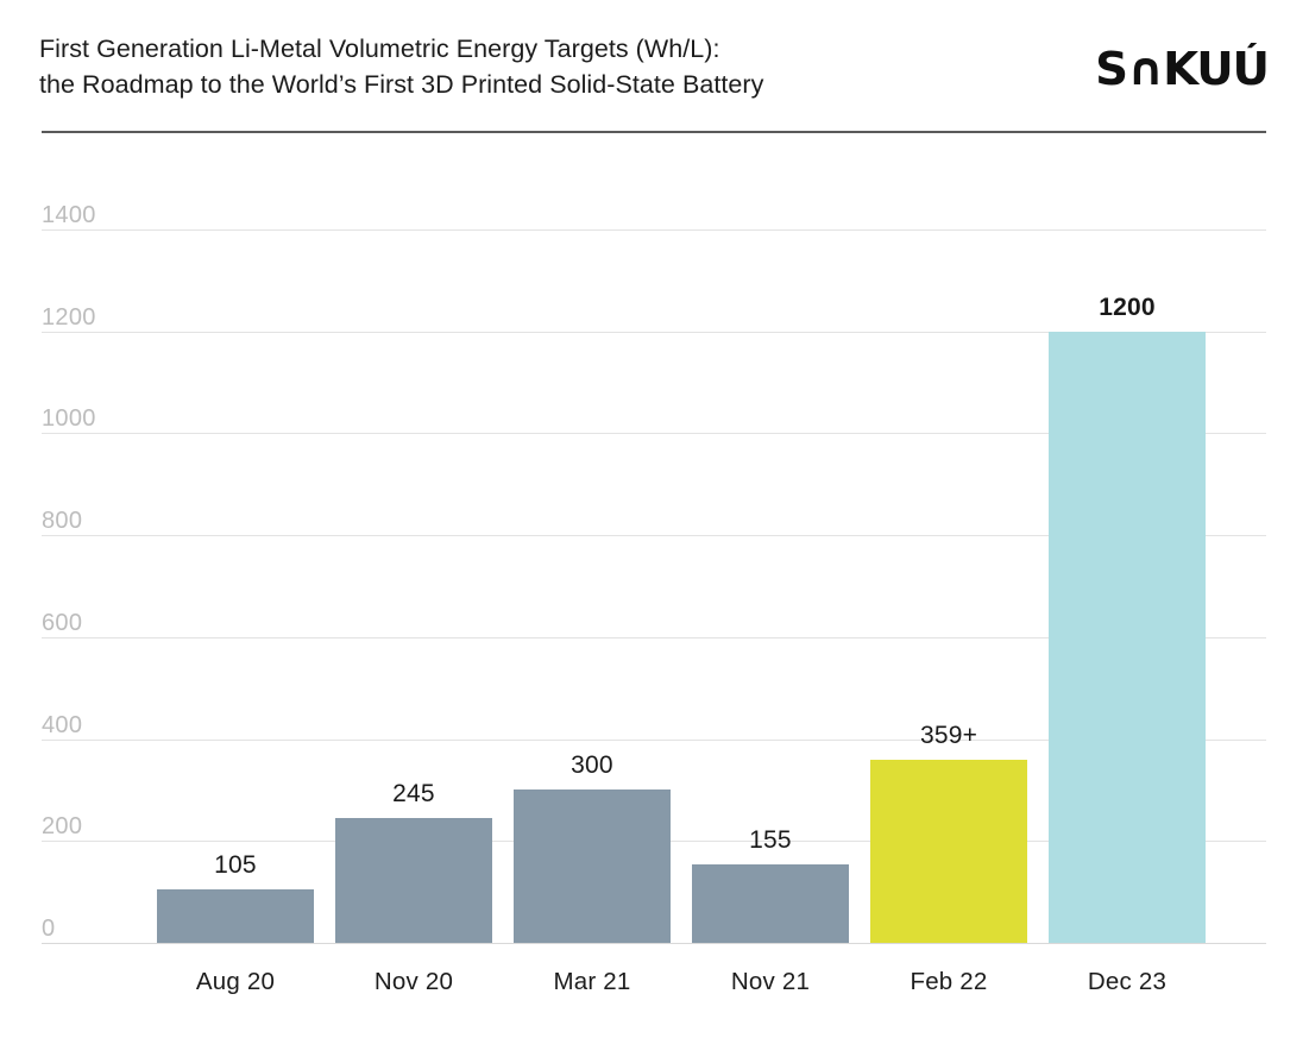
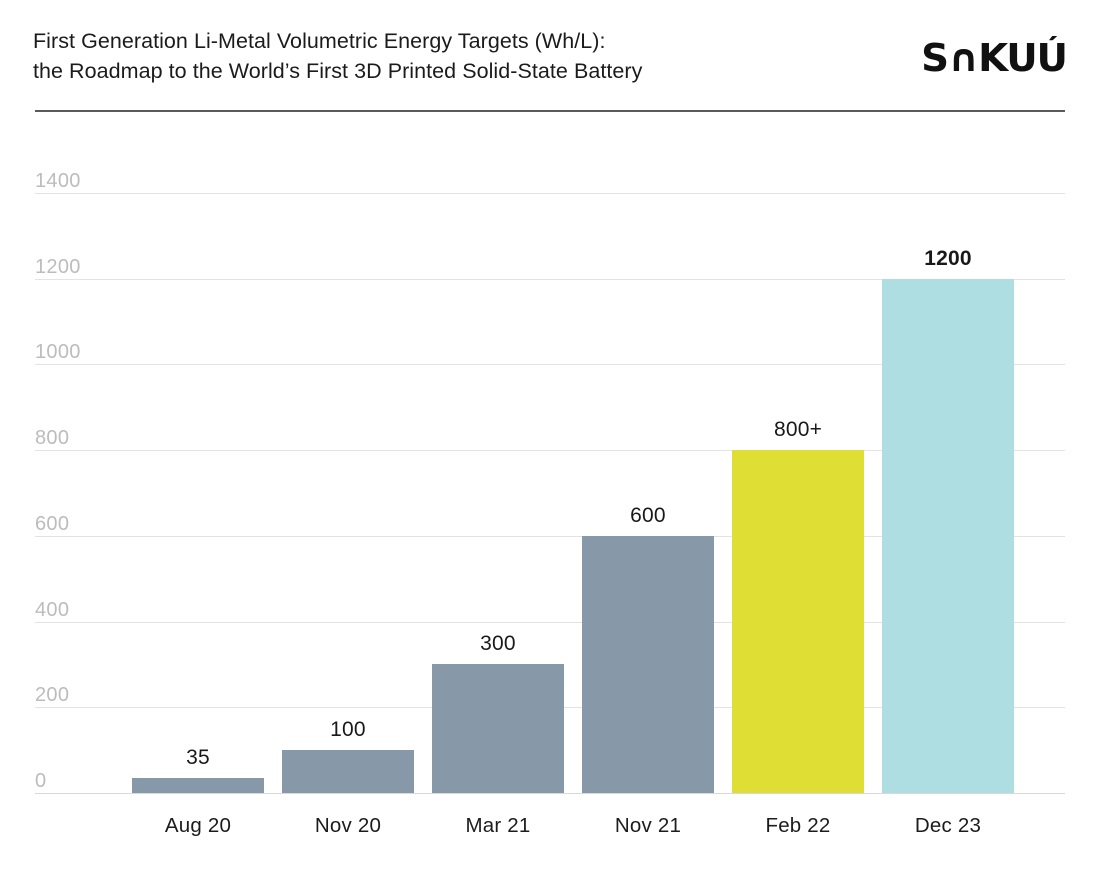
Aug 20: 105 -> 35
Nov 20: 245 -> 100
Nov 21: 155 -> 600
Feb 22: 359 -> 800
